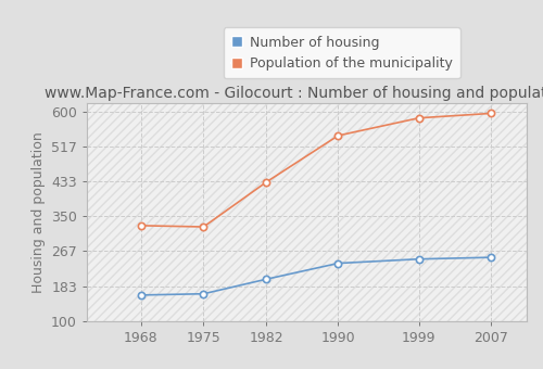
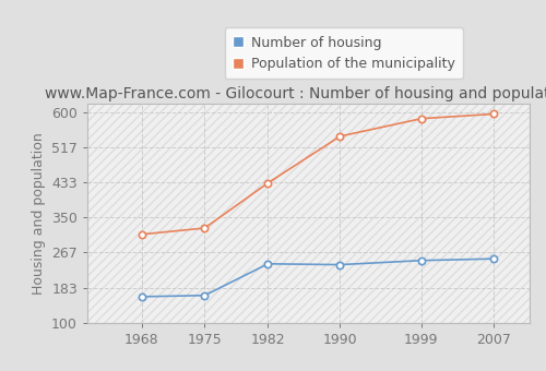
Population of the municipality/1968: 328 -> 310
Number of housing/1982: 200 -> 240
